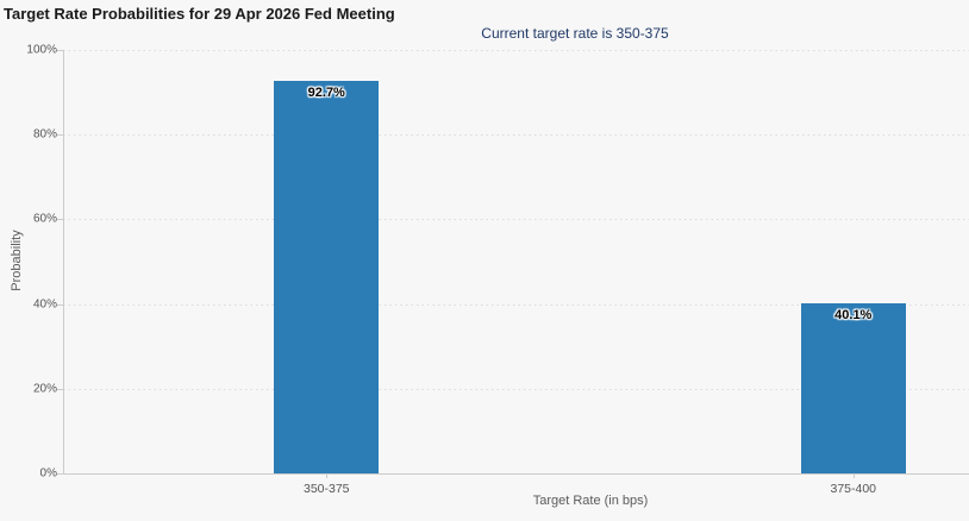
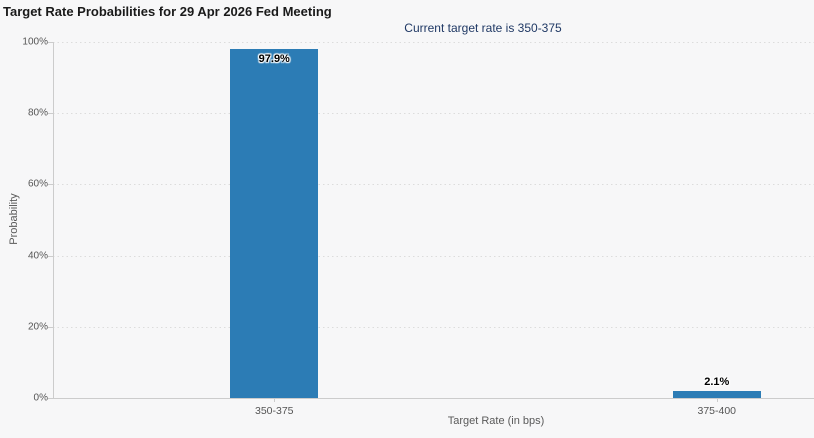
350-375: 92.7% -> 97.9%
375-400: 40.1% -> 2.1%
